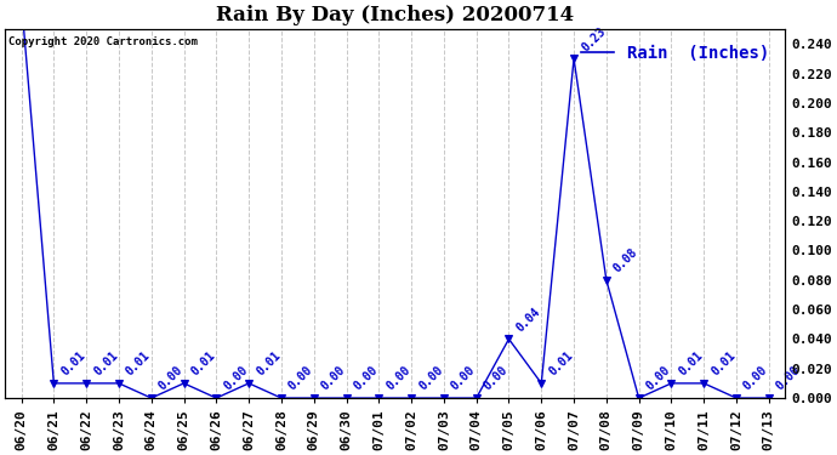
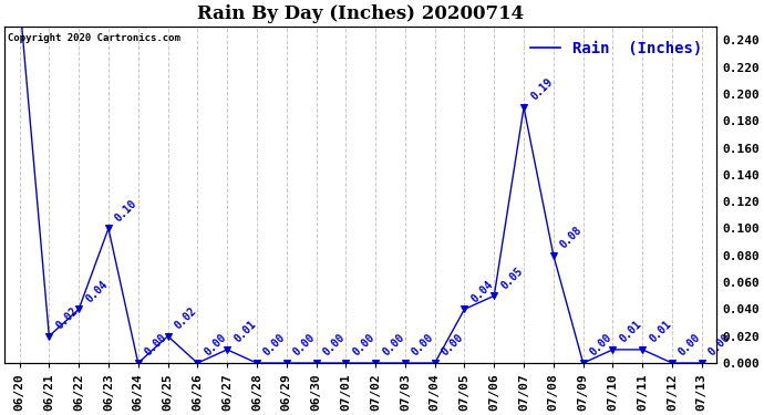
06/21: 0.01 -> 0.02
06/22: 0.01 -> 0.04
06/23: 0.01 -> 0.10
06/25: 0.01 -> 0.02
07/06: 0.01 -> 0.05
07/07: 0.23 -> 0.19
